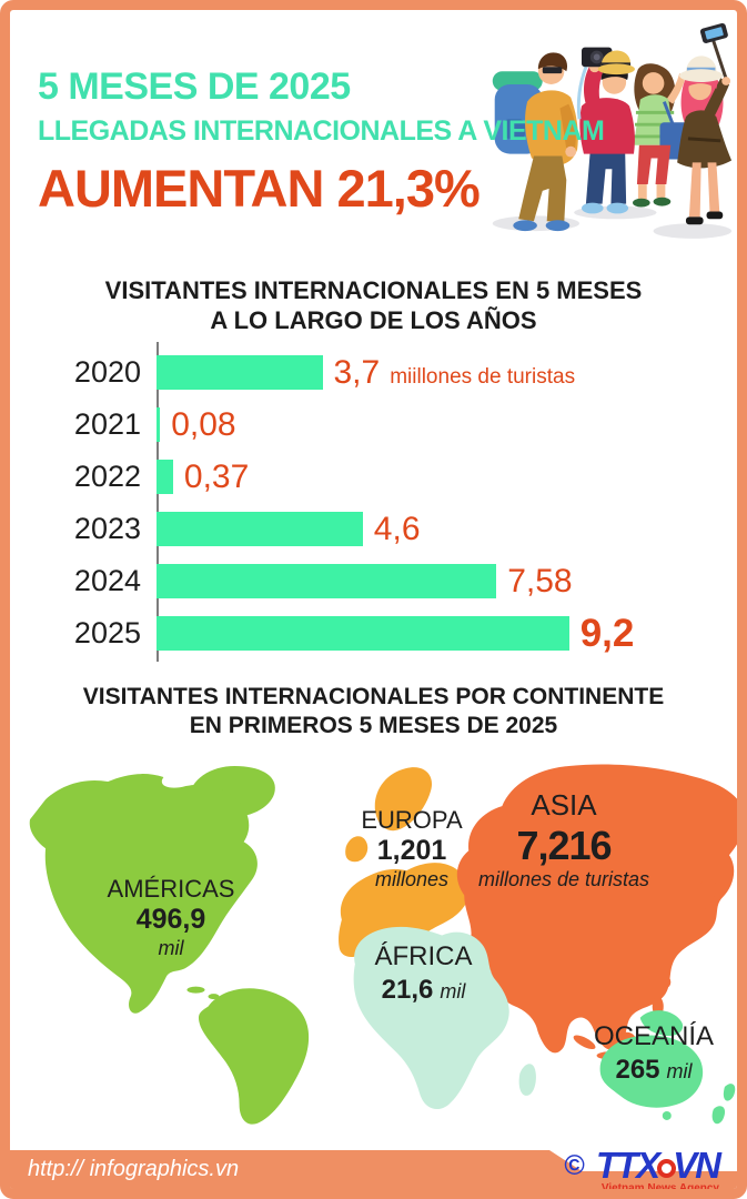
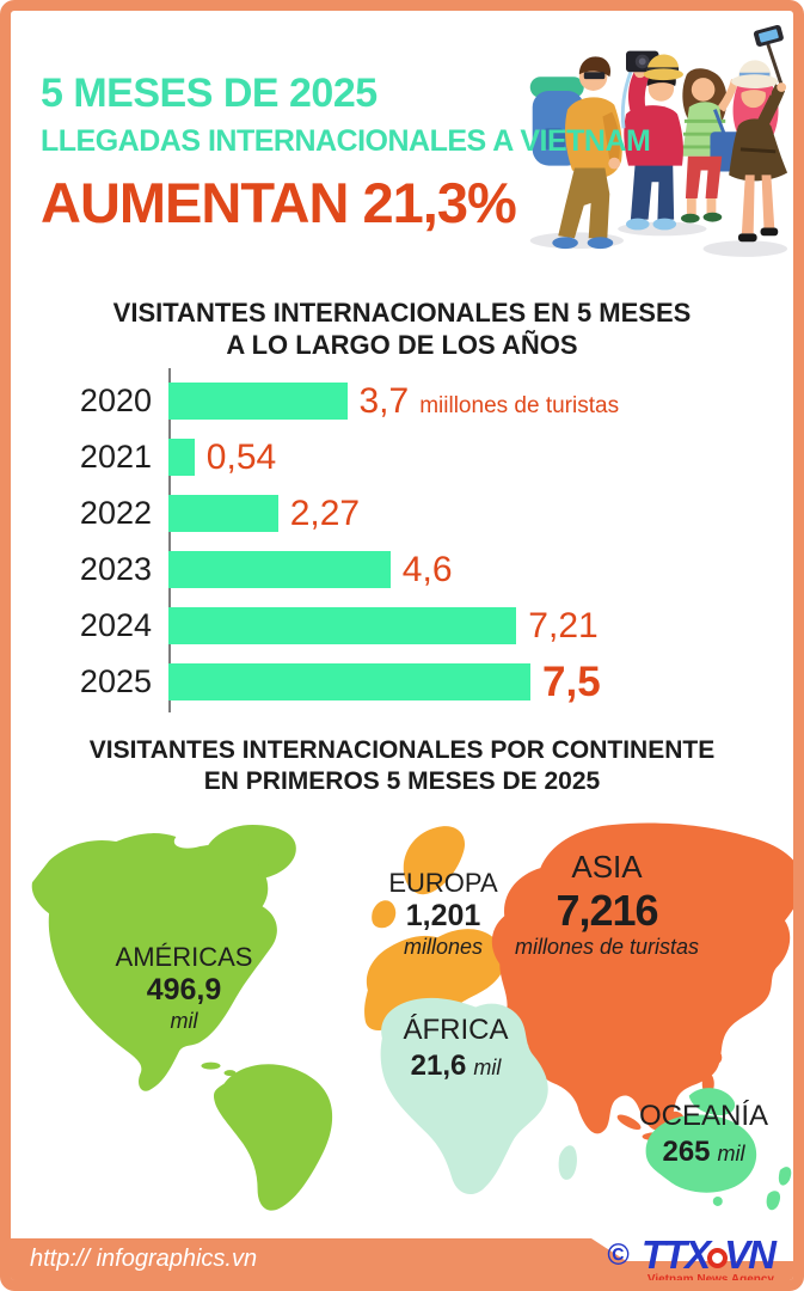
2021: 0,08 -> 0,54
2022: 0,37 -> 2,27
2024: 7,58 -> 7,21
2025: 9,2 -> 7,5
